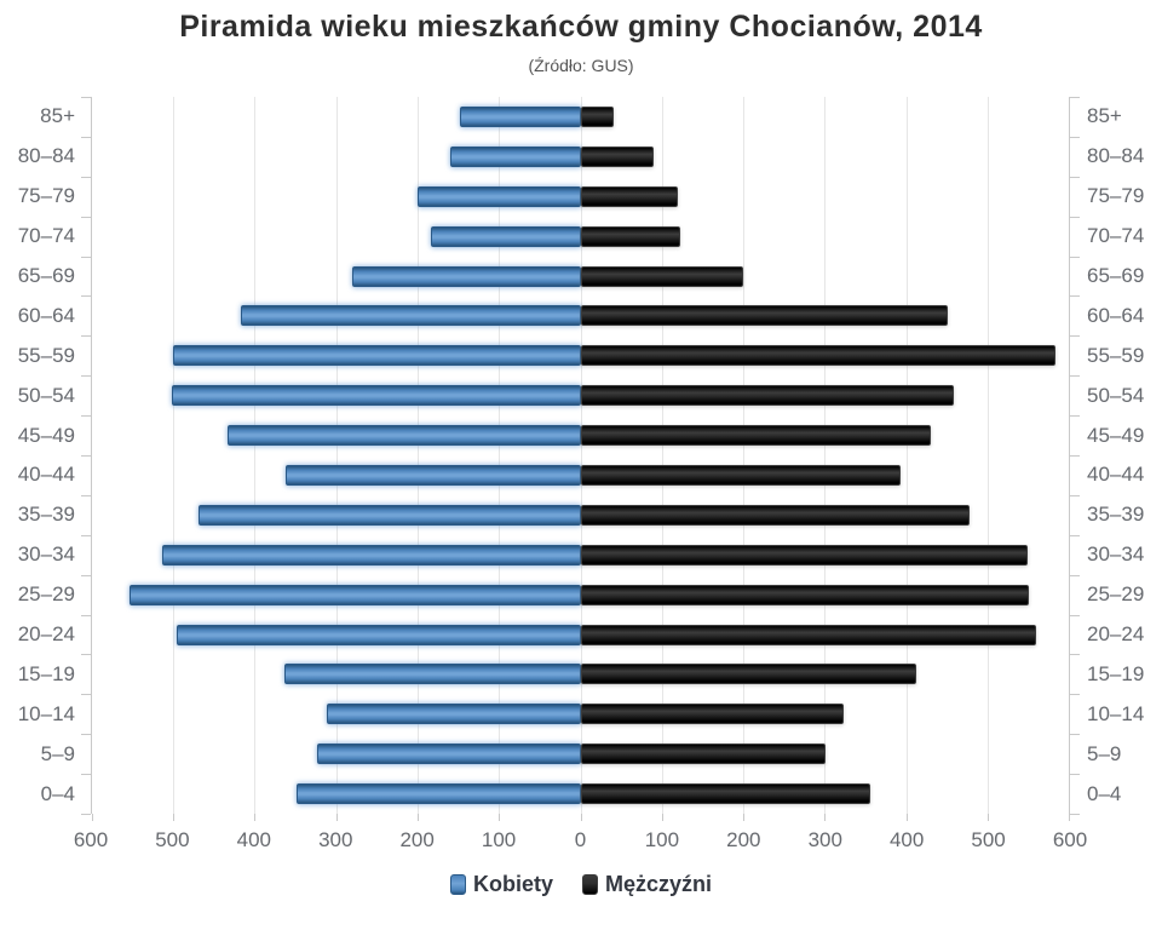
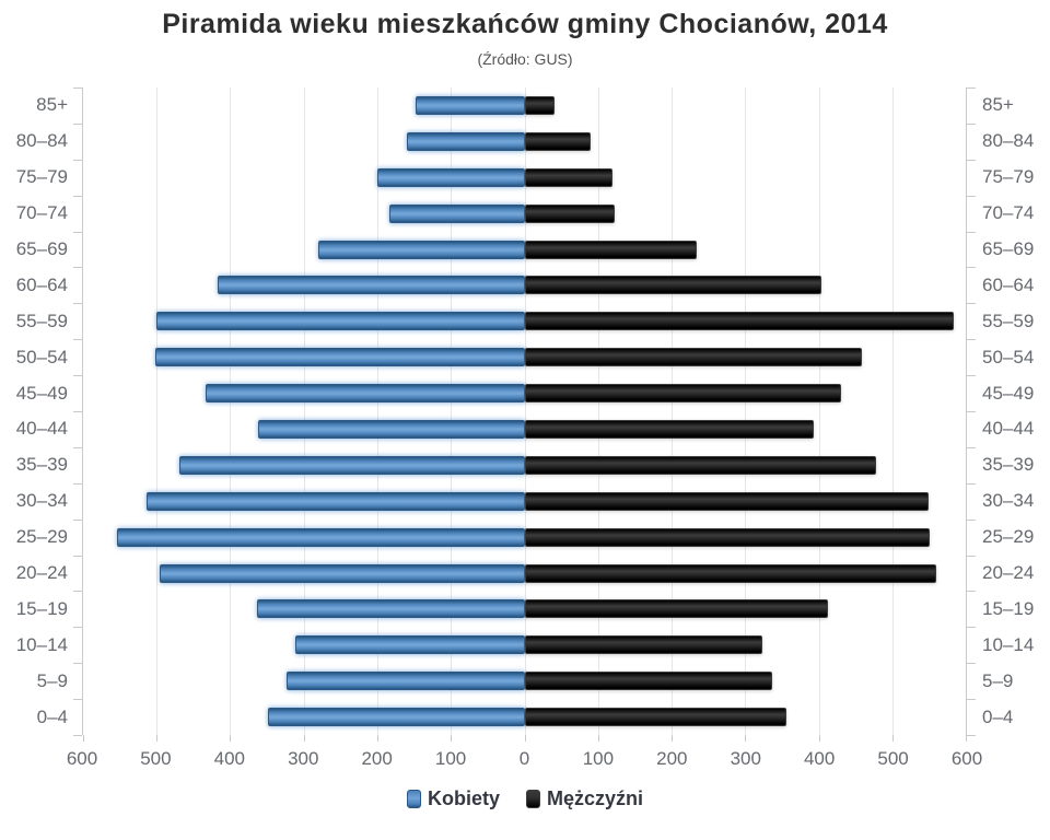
Mężczyźni/65–69: 200 -> 230
Mężczyźni/60–64: 450 -> 400
Mężczyźni/5–9: 300 -> 340
